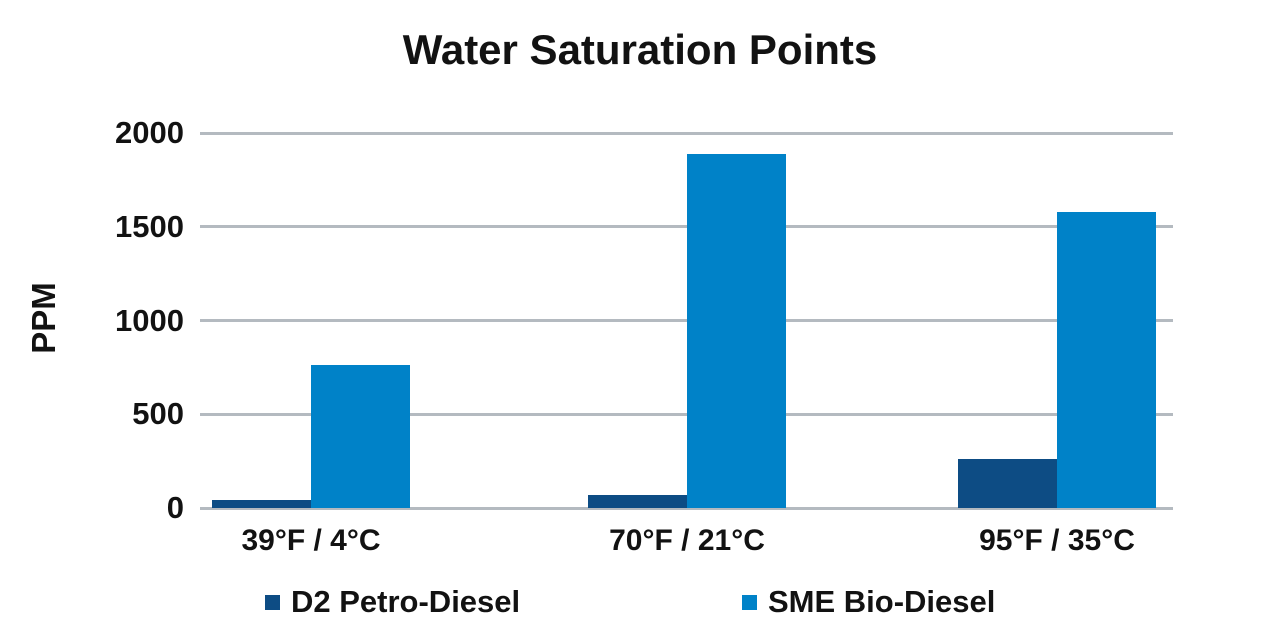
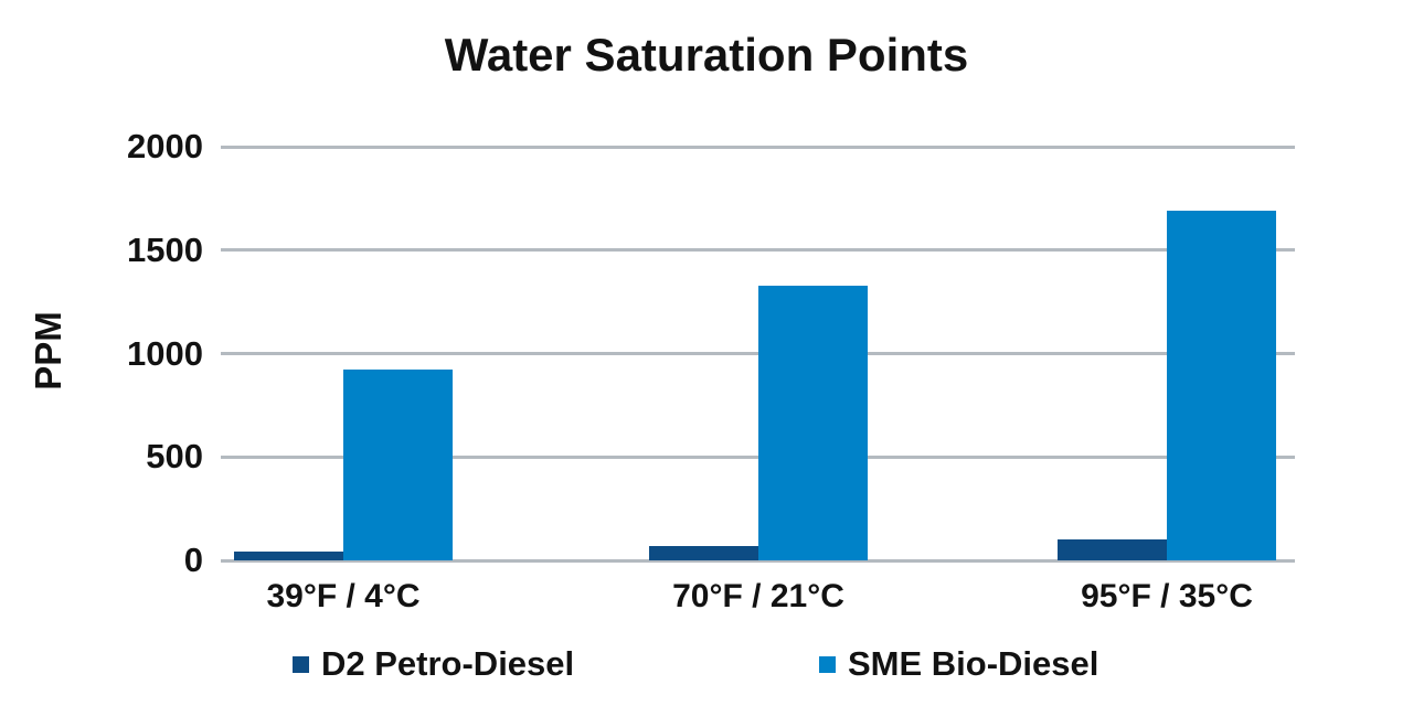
SME Bio-Diesel/39°F / 4°C: 760 -> 920
SME Bio-Diesel/70°F / 21°C: 1890 -> 1330
D2 Petro-Diesel/95°F / 35°C: 260 -> 100
SME Bio-Diesel/95°F / 35°C: 1580 -> 1690
